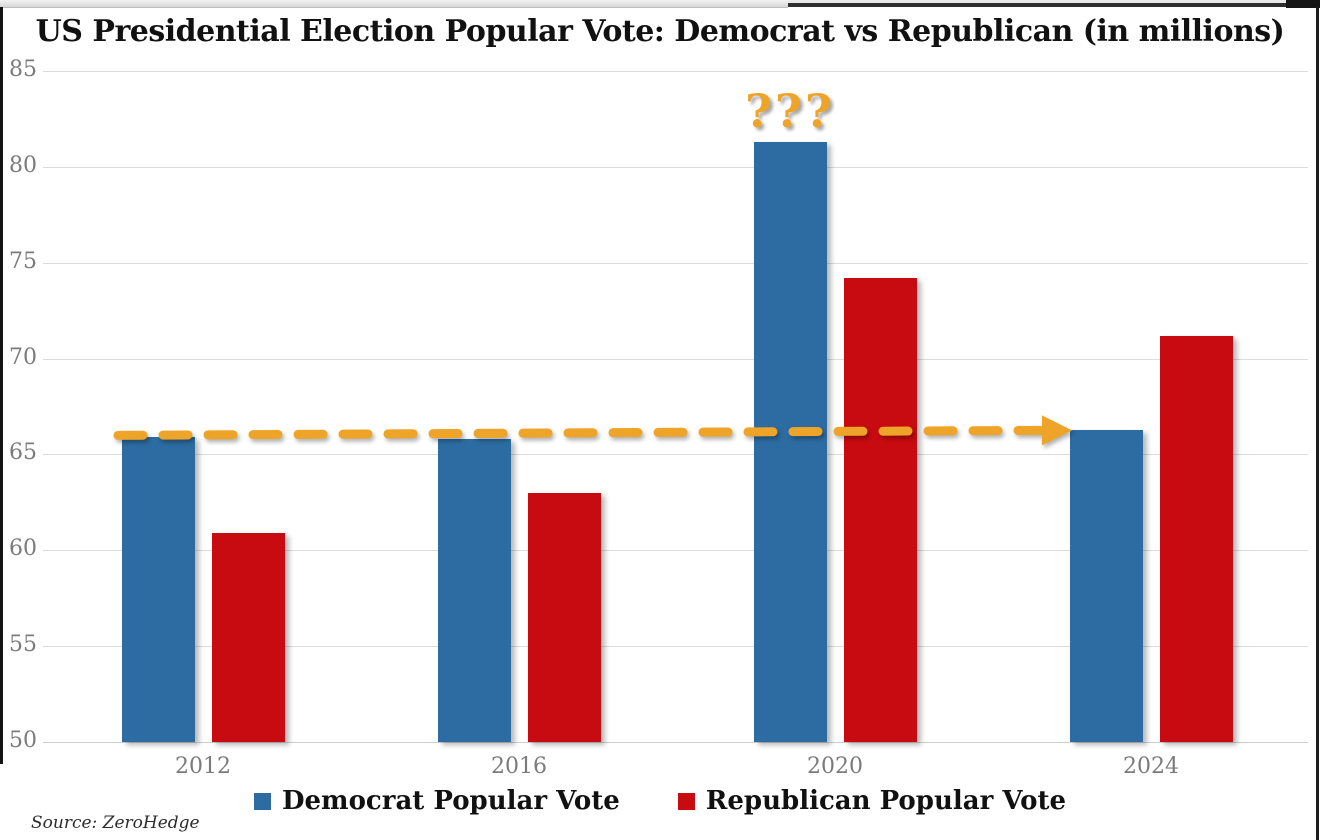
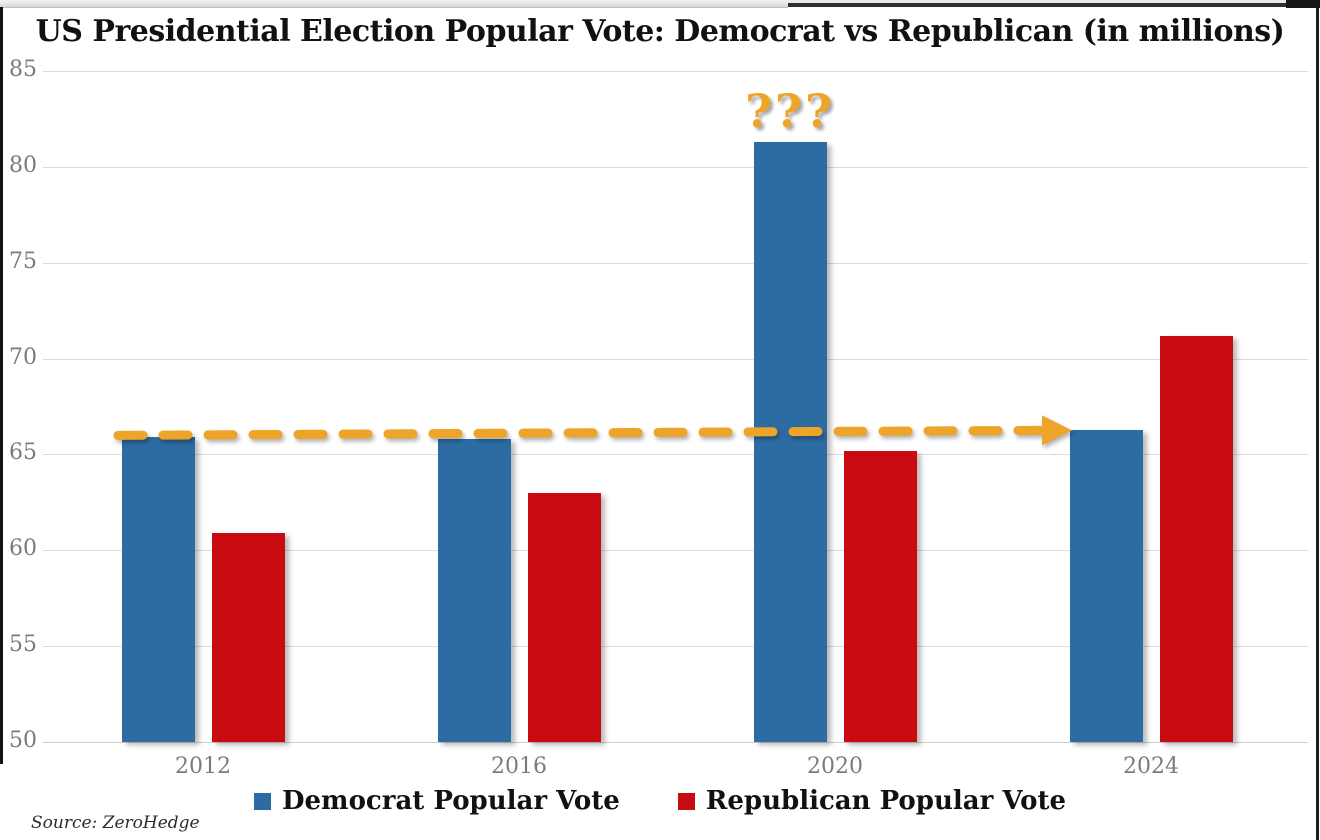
Republican Popular Vote/2020: 74.2 -> 65.2
